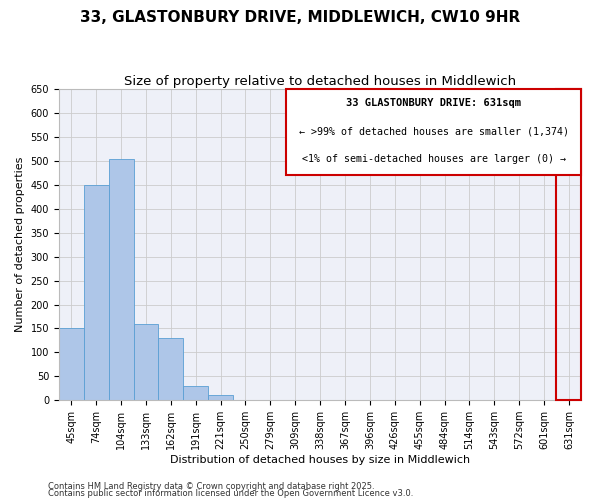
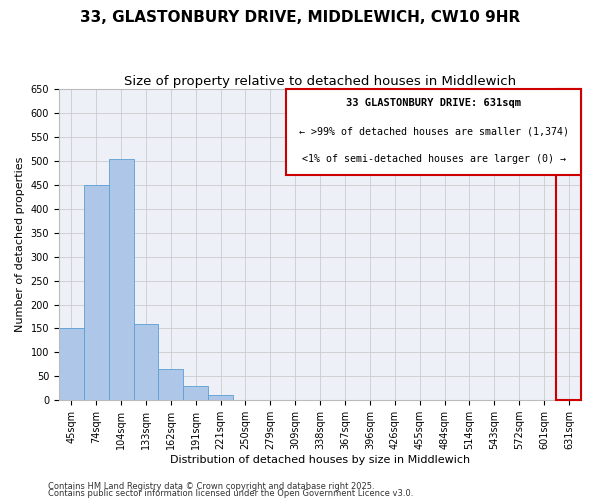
162sqm: 130 -> 65
